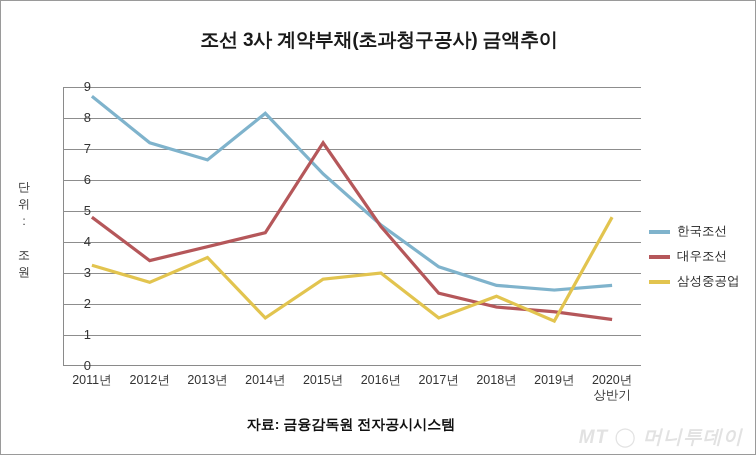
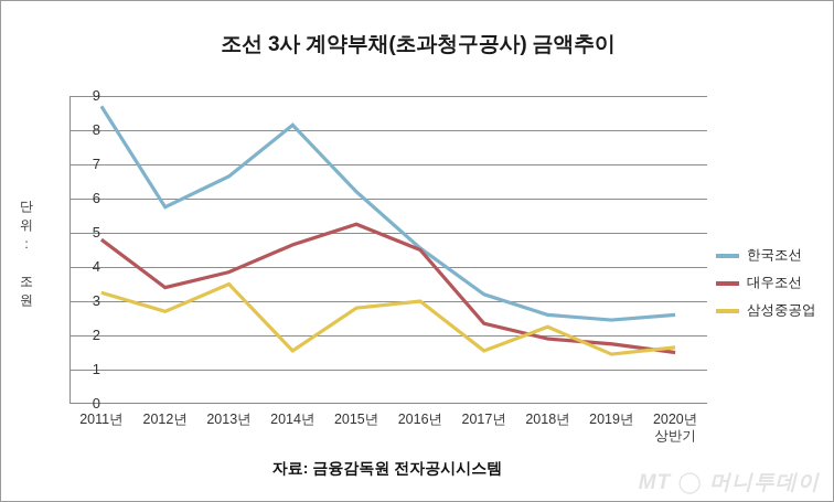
한국조선/2012년: 7.2 -> 5.8
대우조선/2014년: 4.3 -> 4.7
대우조선/2015년: 7.2 -> 5.2
삼성중공업/2020년: 4.8 -> 1.6
